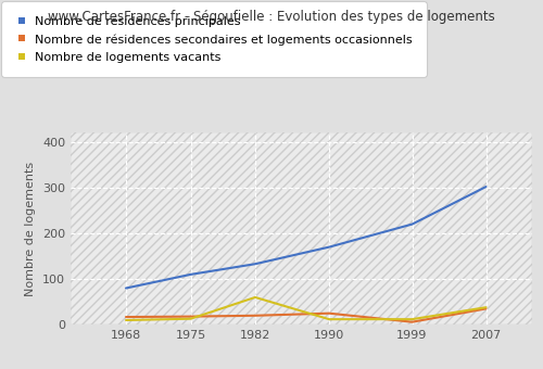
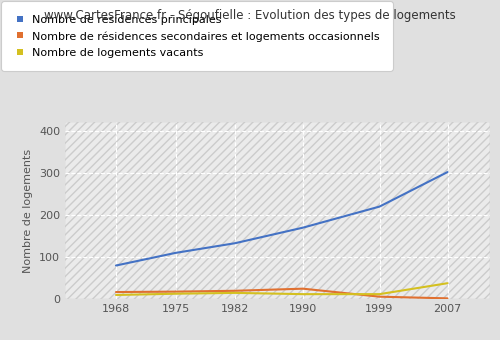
Nombre de logements vacants/1982: 60 -> 15
Nombre de résidences secondaires et logements occasionnels/2007: 35 -> 2
